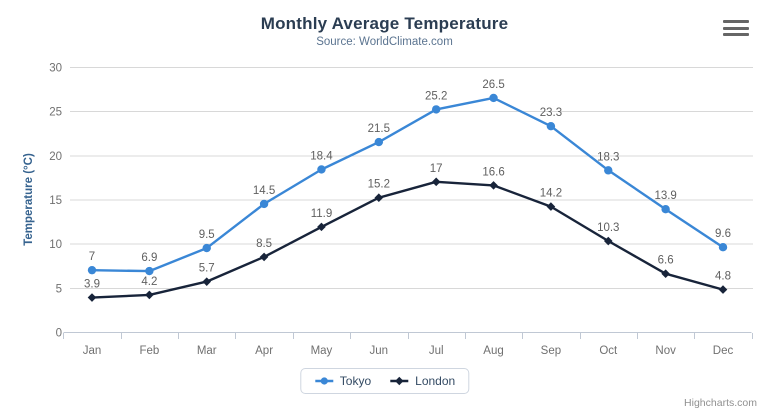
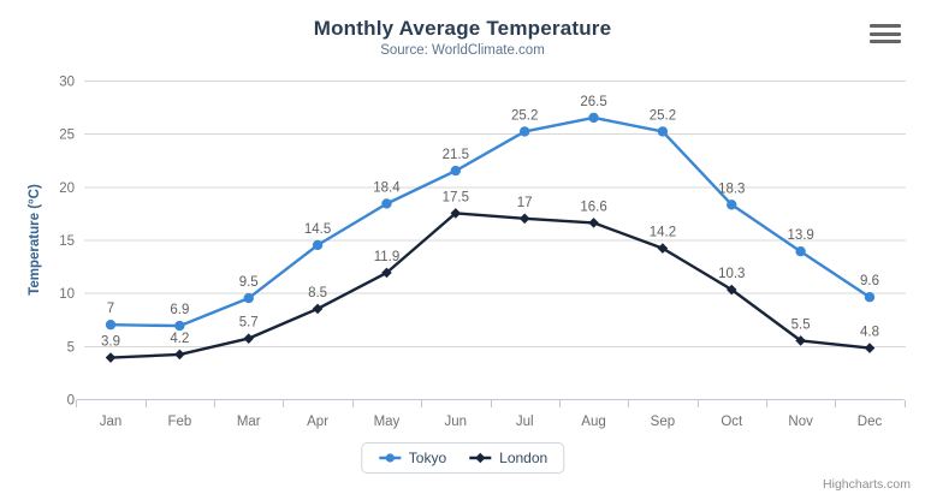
London/Jun: 15.2 -> 17.5
Tokyo/Sep: 23.3 -> 25.2
London/Nov: 6.6 -> 5.5
